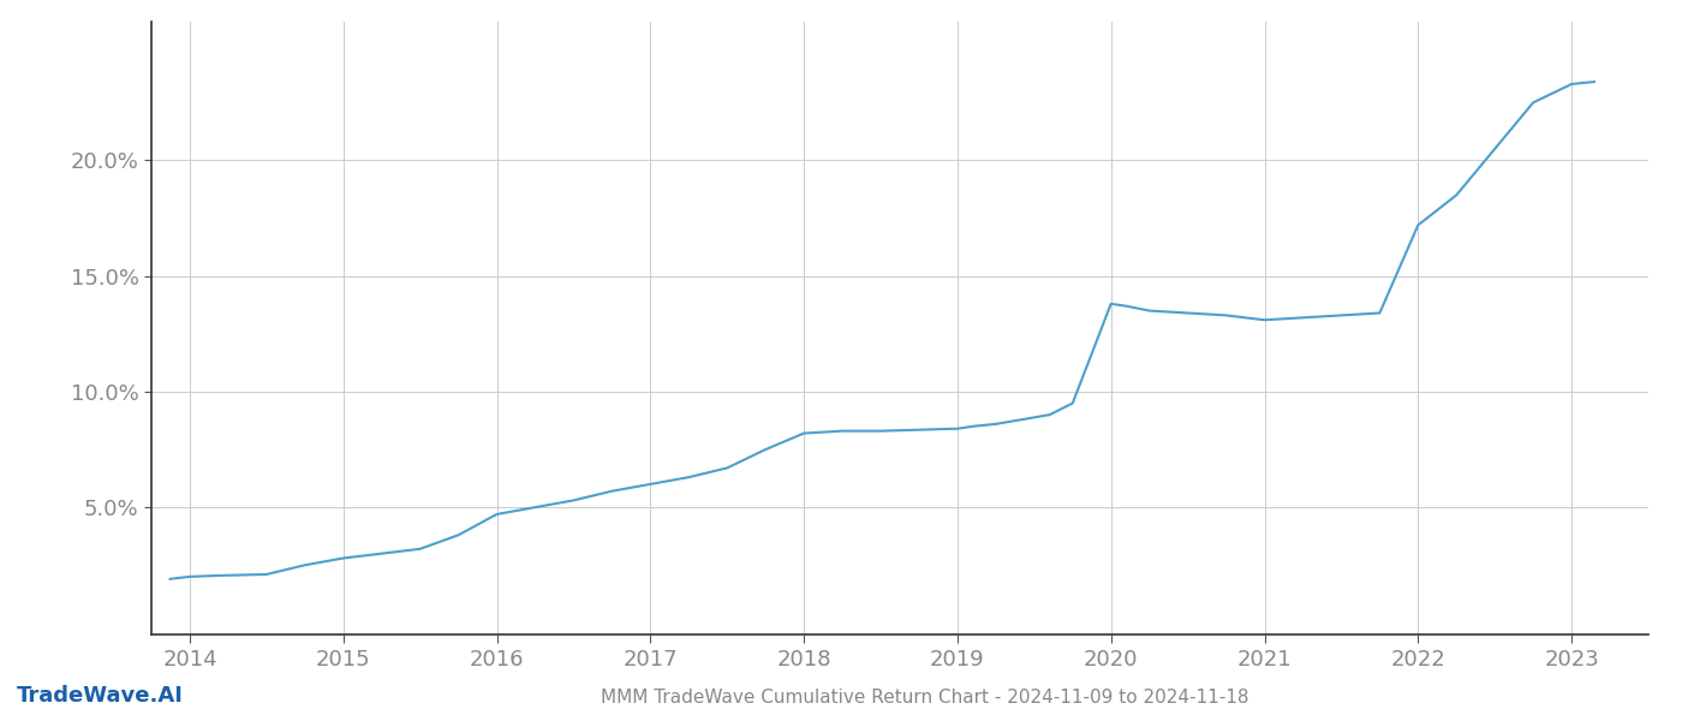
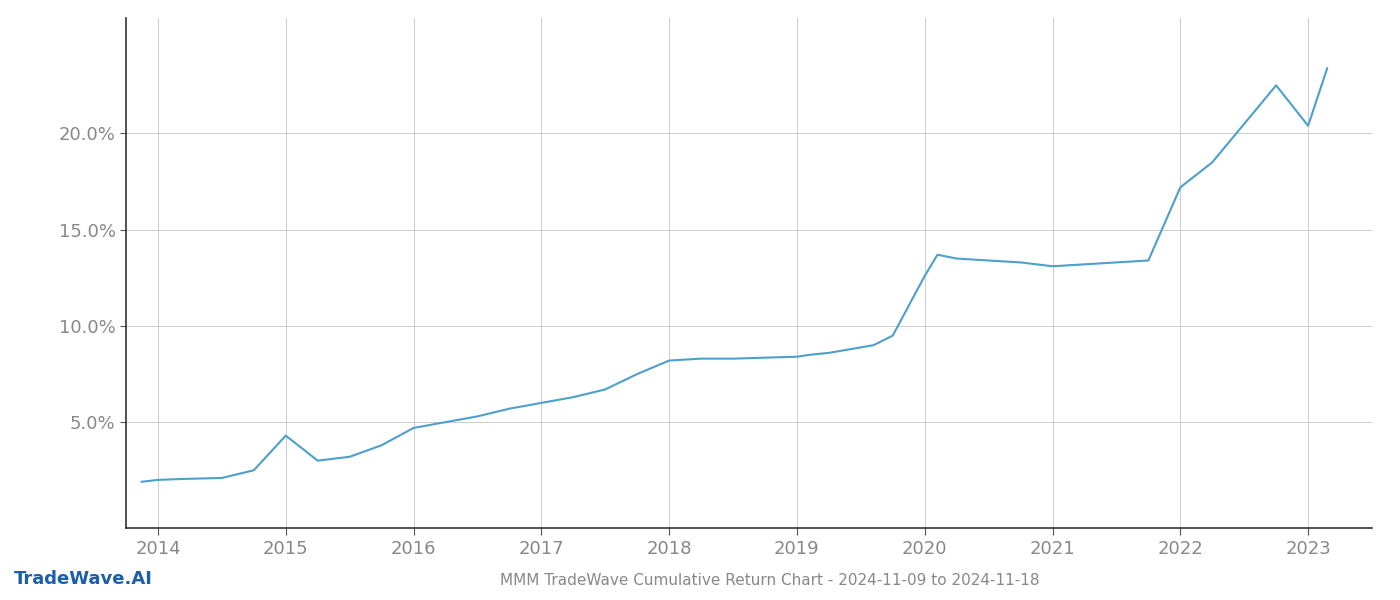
2015: 2.8% -> 4.3%
2020: 13.8% -> 12.6%
2023: 23.3% -> 20.4%
